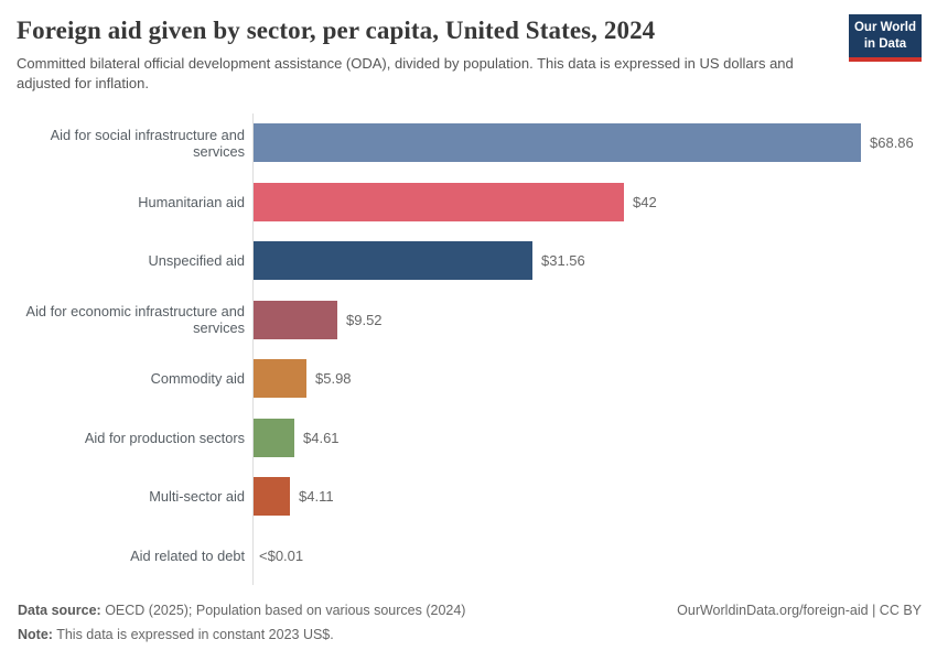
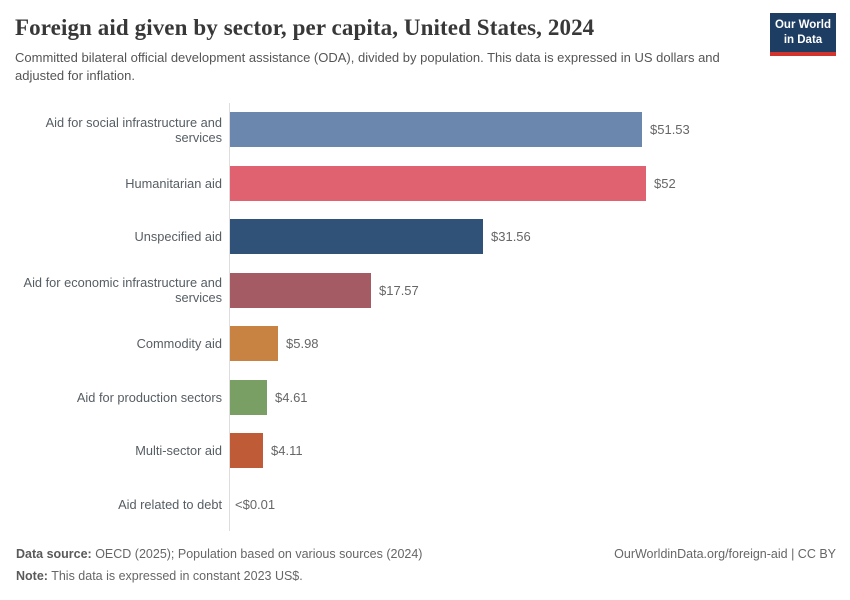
Aid for social infrastructure and services: $68.86 -> $51.53
Humanitarian aid: $42 -> $52
Aid for economic infrastructure and services: $9.52 -> $17.57
